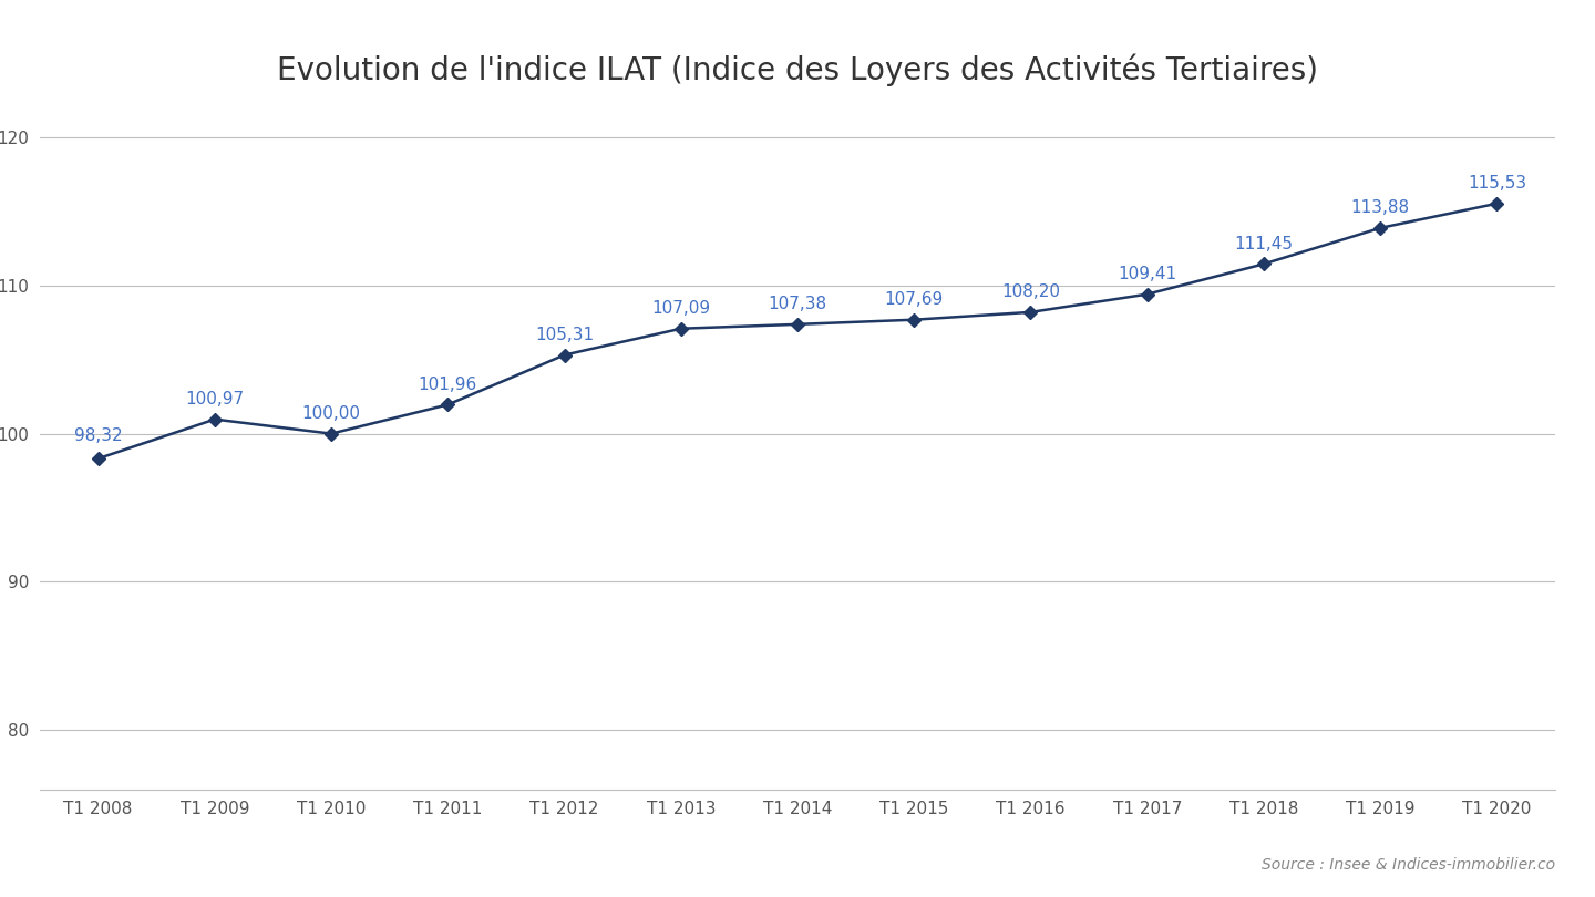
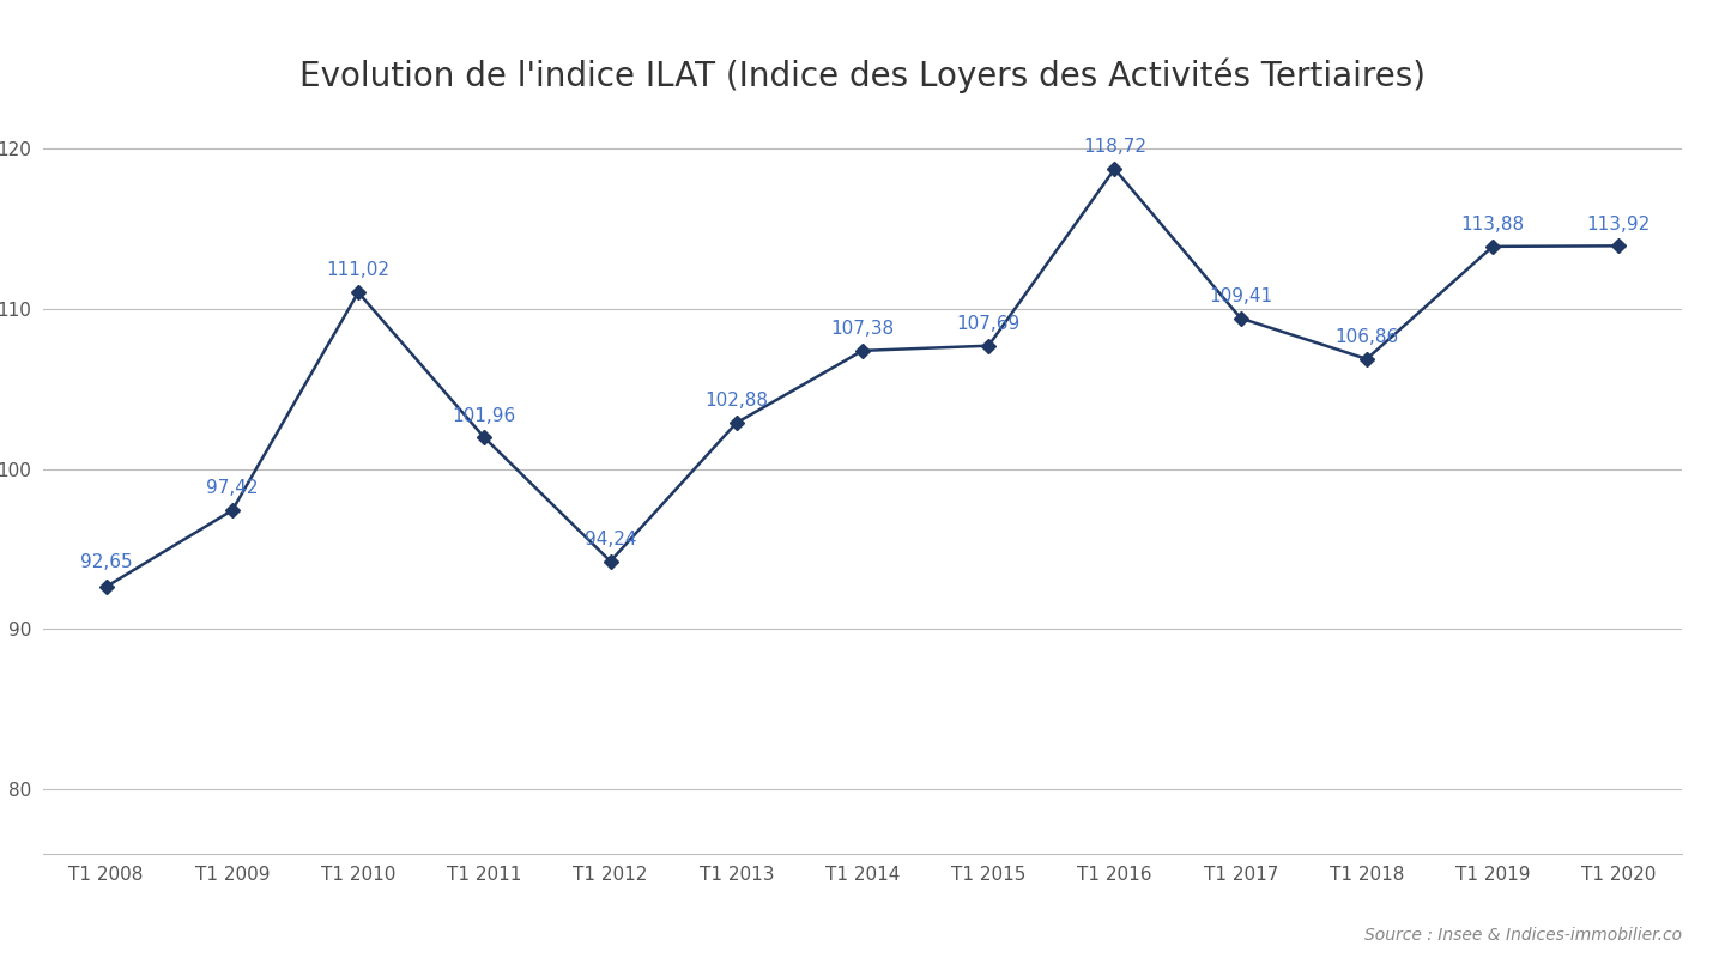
T1 2008: 98,32 -> 92,65
T1 2009: 100,97 -> 97,42
T1 2010: 100,00 -> 111,02
T1 2012: 105,31 -> 94,24
T1 2013: 107,09 -> 102,88
T1 2016: 108,20 -> 118,72
T1 2018: 111,45 -> 106,86
T1 2020: 115,53 -> 113,92
